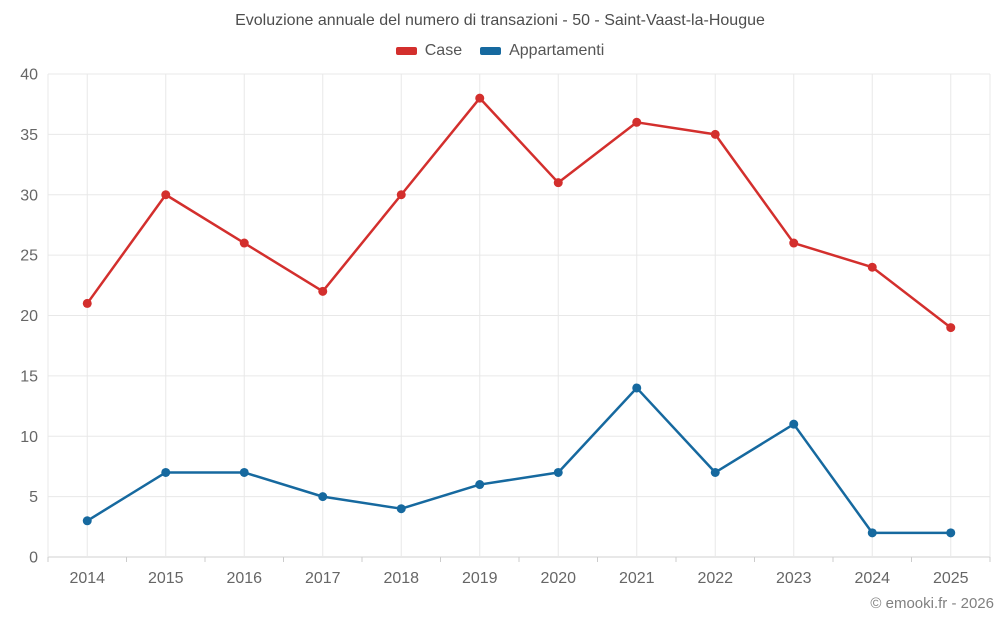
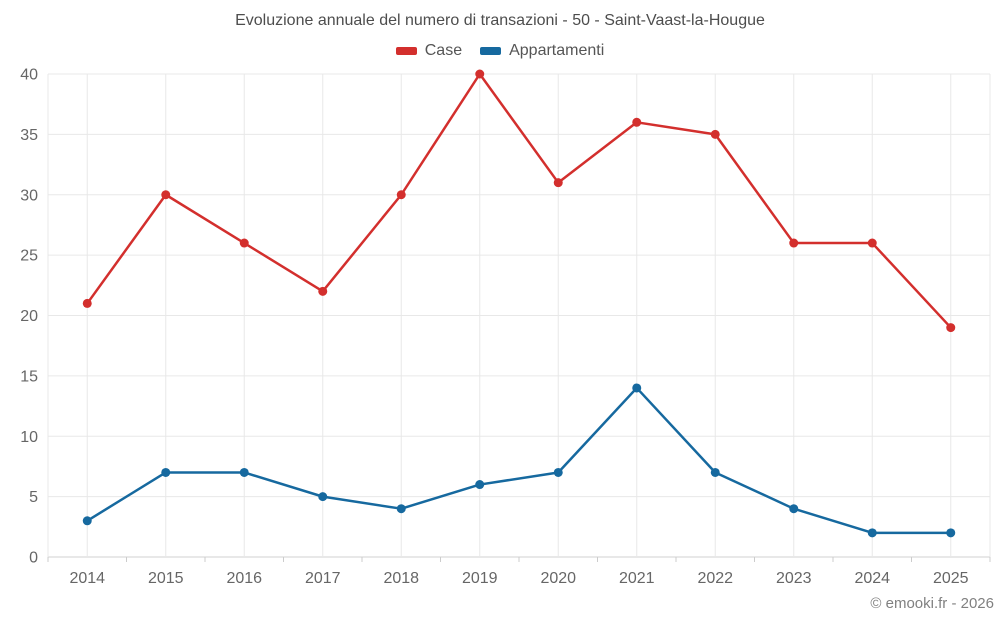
Case/2019: 38 -> 40
Appartamenti/2023: 11 -> 4
Case/2024: 24 -> 26
